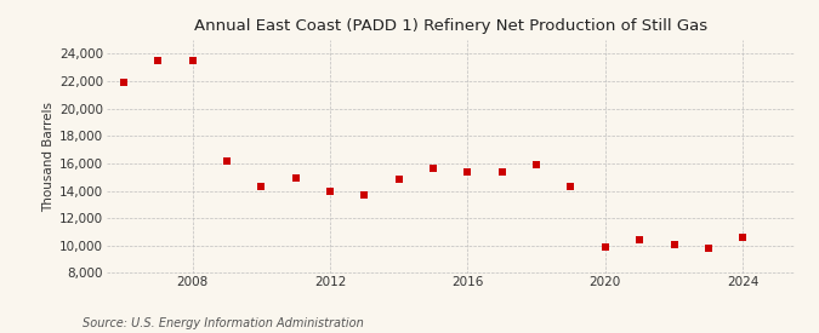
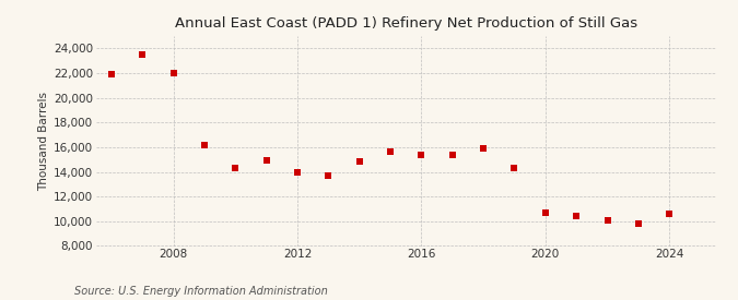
2008: 23,500 -> 22,000
2020: 9,900 -> 10,700
